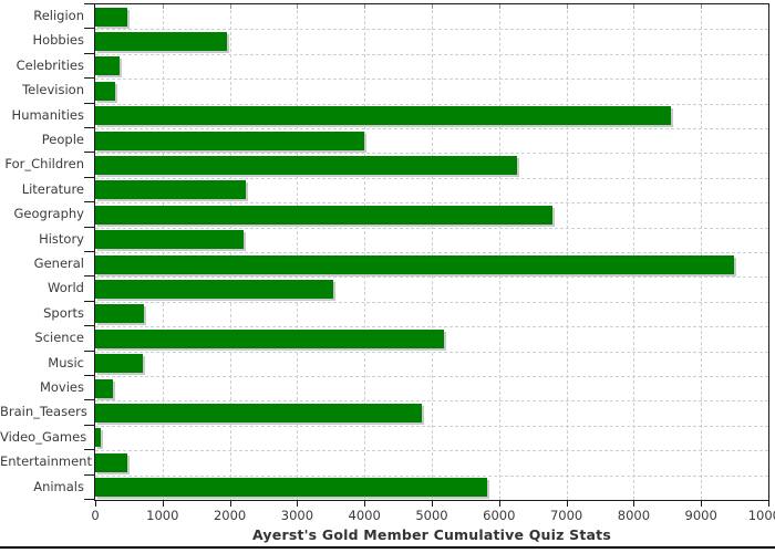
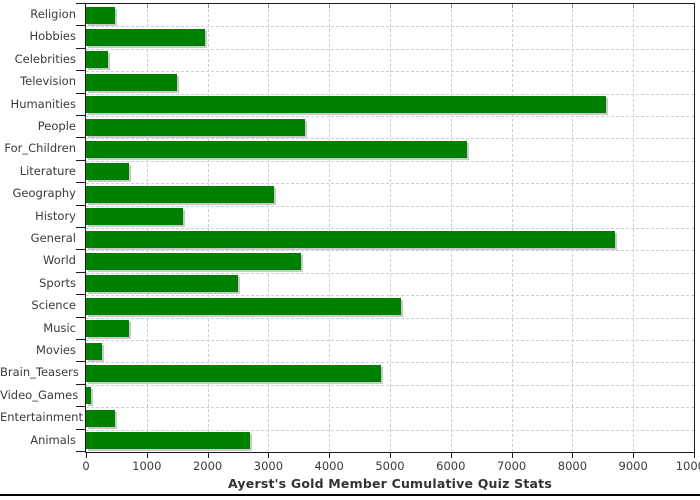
Television: 300 -> 1500
People: 4000 -> 3600
Literature: 2200 -> 700
Geography: 6800 -> 3100
History: 2200 -> 1600
General: 9500 -> 8700
Sports: 700 -> 2500
Animals: 5800 -> 2700
